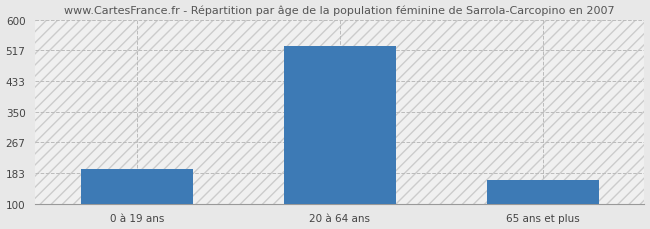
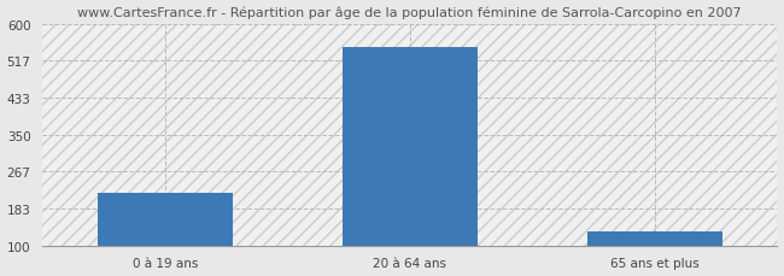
0 à 19 ans: 195 -> 218
20 à 64 ans: 530 -> 547
65 ans et plus: 165 -> 133
